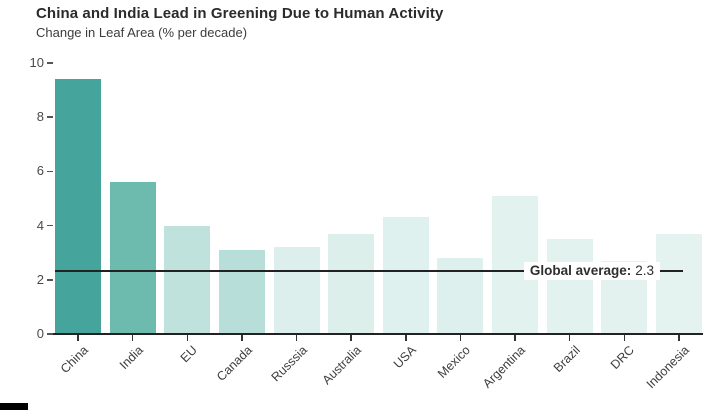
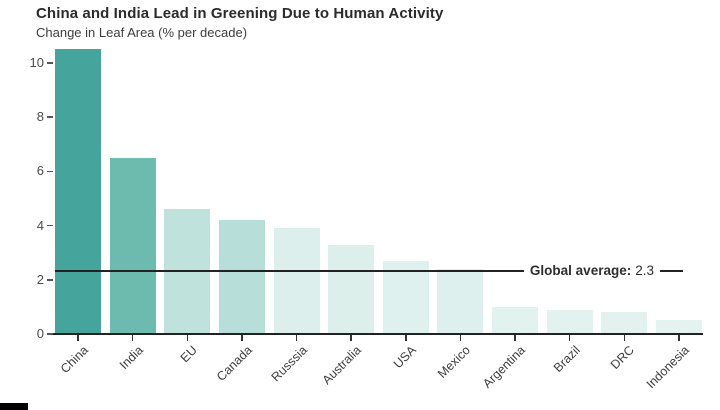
China: 9.4 -> 10.5
India: 5.6 -> 6.5
EU: 4.0 -> 4.6
Canada: 3.1 -> 4.2
Russsia: 3.2 -> 3.9
Australia: 3.7 -> 3.3
USA: 4.3 -> 2.7
Mexico: 2.8 -> 2.4
Argentina: 5.1 -> 1.0
Brazil: 3.5 -> 0.9
DRC: 2.7 -> 0.8
Indonesia: 3.7 -> 0.5
